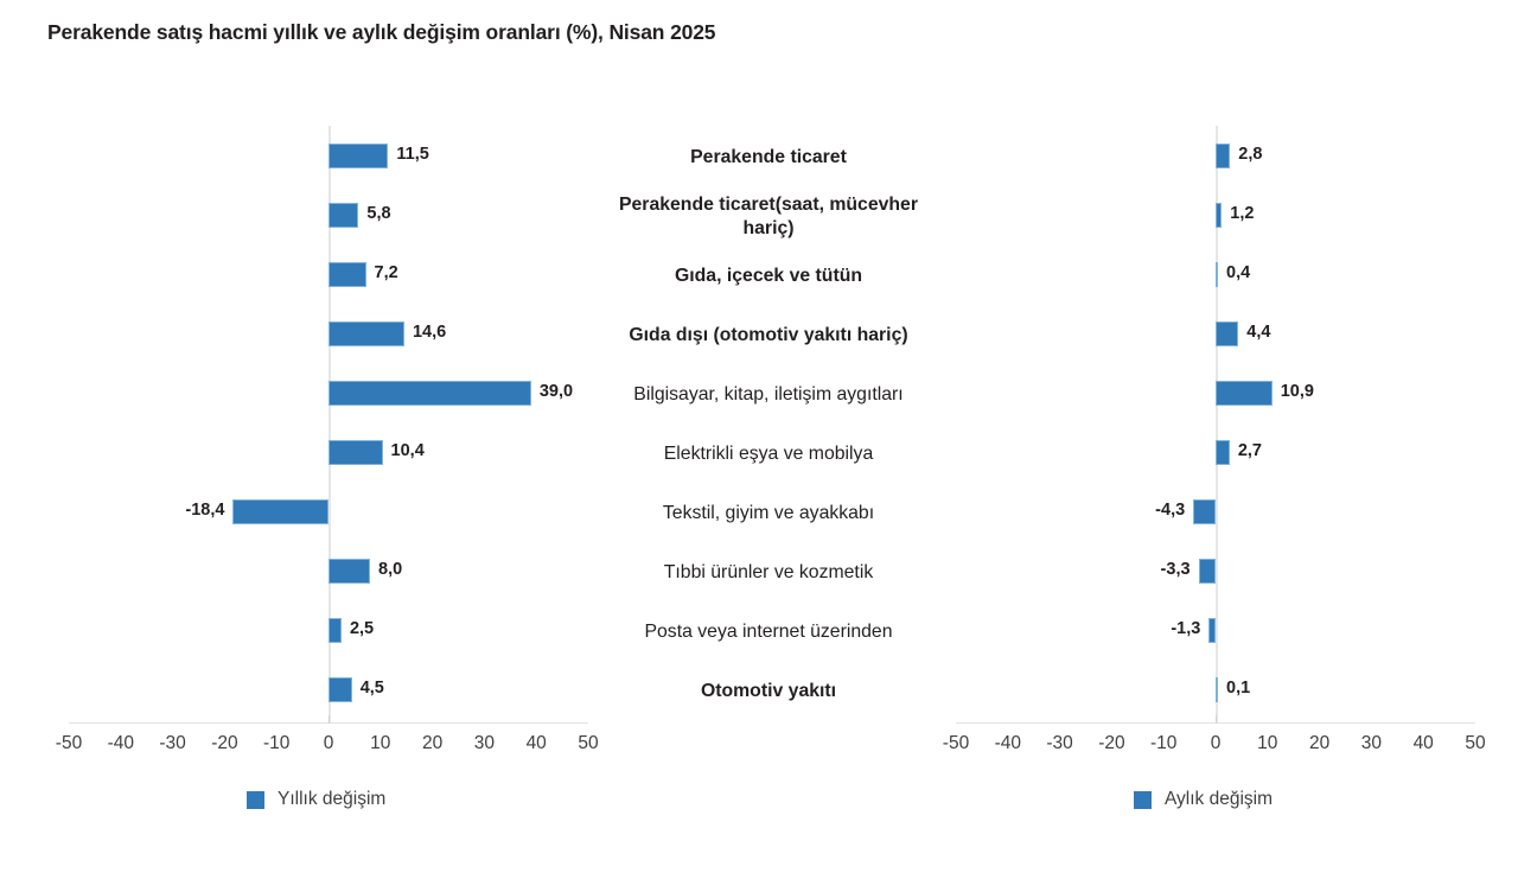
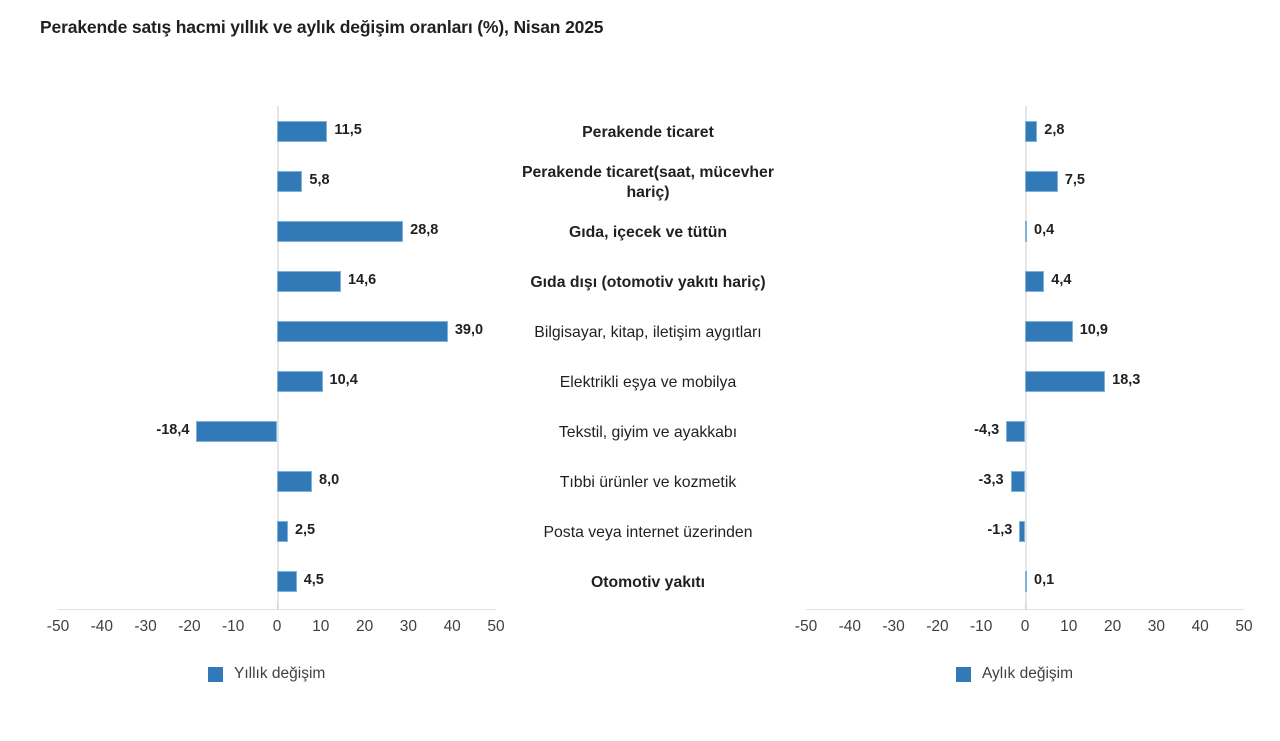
Aylık değişim/Perakende ticaret(saat, mücevher hariç): 1,2 -> 7,5
Yıllık değişim/Gıda, içecek ve tütün: 7,2 -> 28,8
Aylık değişim/Elektrikli eşya ve mobilya: 2,7 -> 18,3
